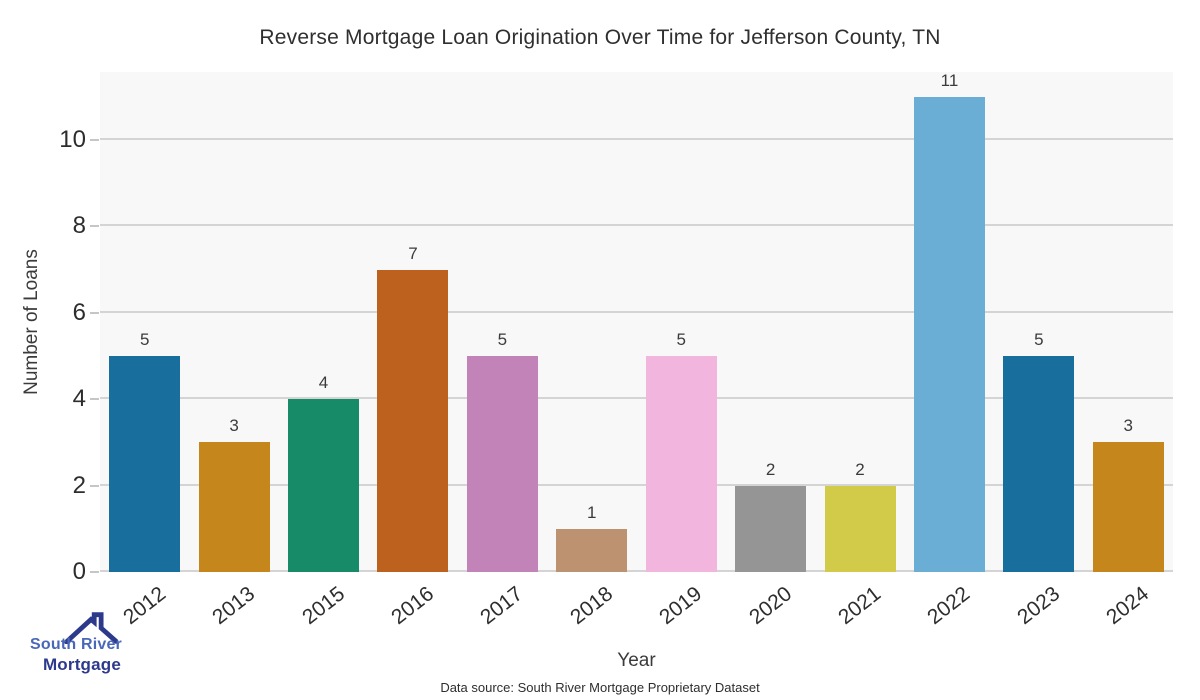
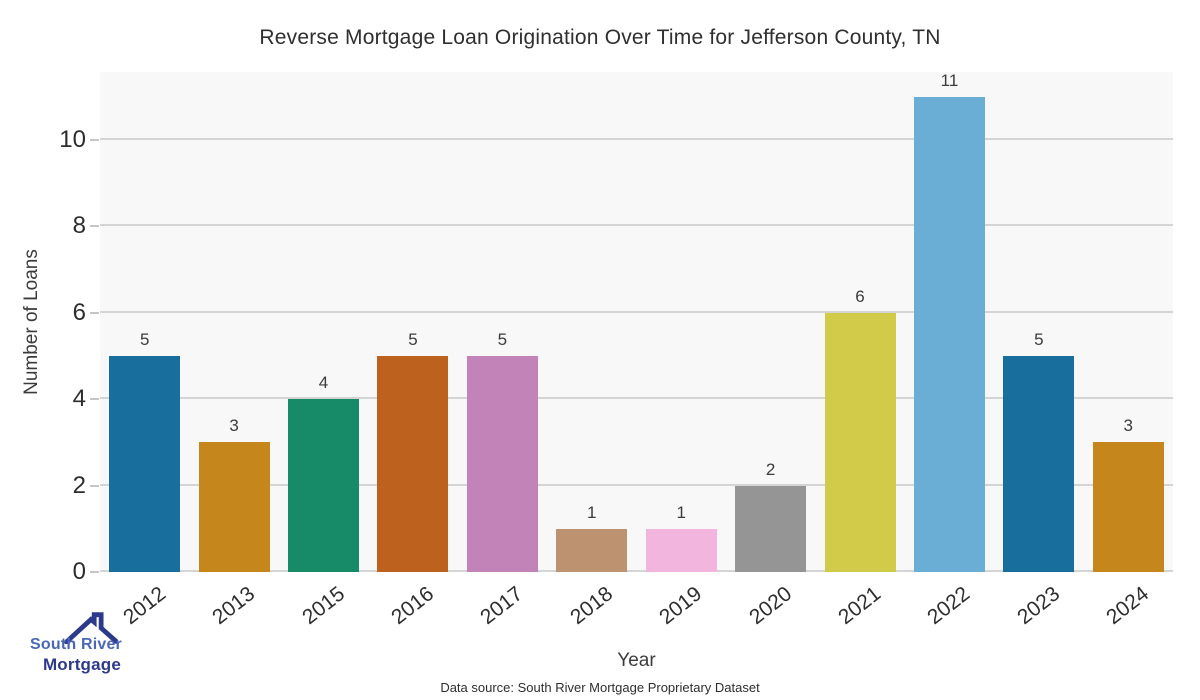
2016: 7 -> 5
2019: 5 -> 1
2021: 2 -> 6
